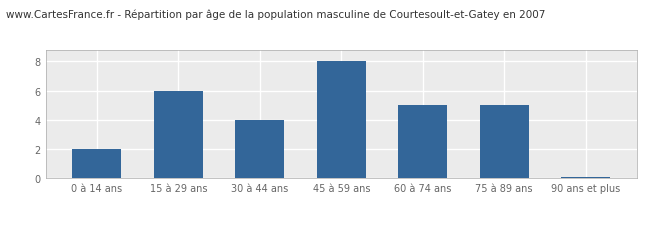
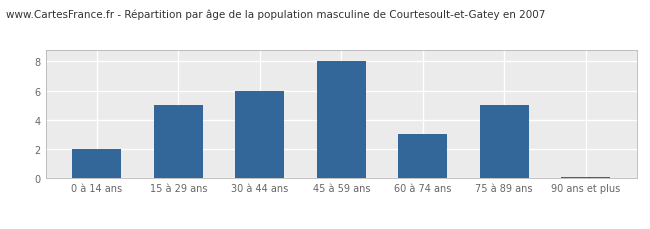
15 à 29 ans: 6.0 -> 5.0
30 à 44 ans: 4.0 -> 6.0
60 à 74 ans: 5.0 -> 3.0
